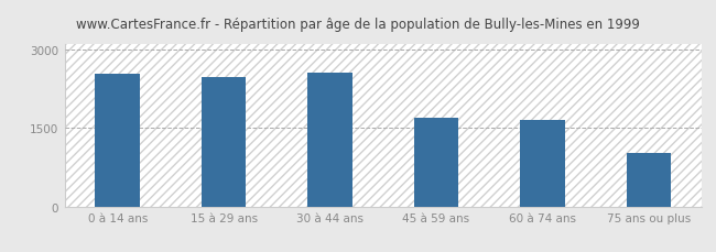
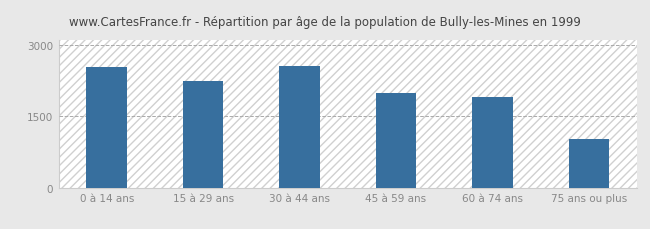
15 à 29 ans: 2480 -> 2250
45 à 59 ans: 1700 -> 2000
60 à 74 ans: 1650 -> 1900
